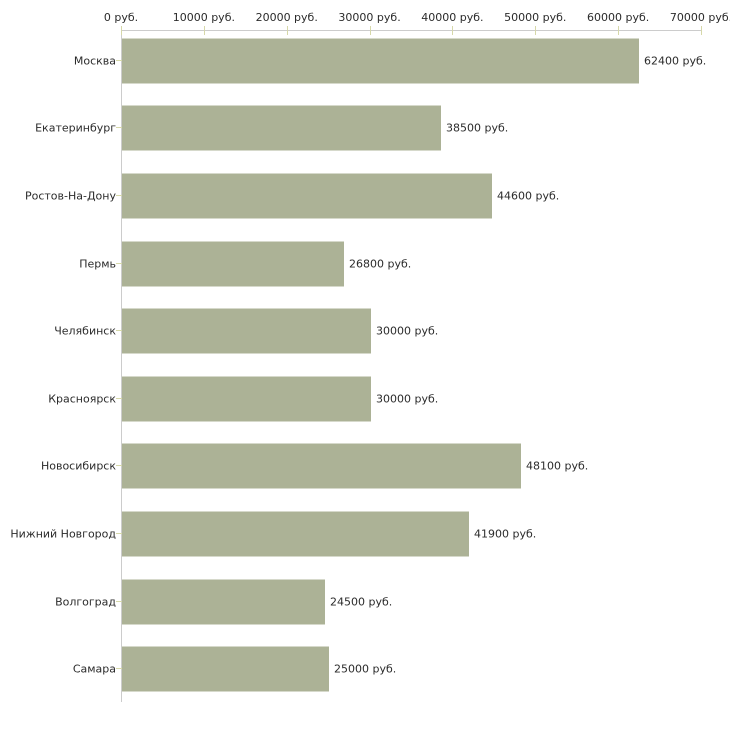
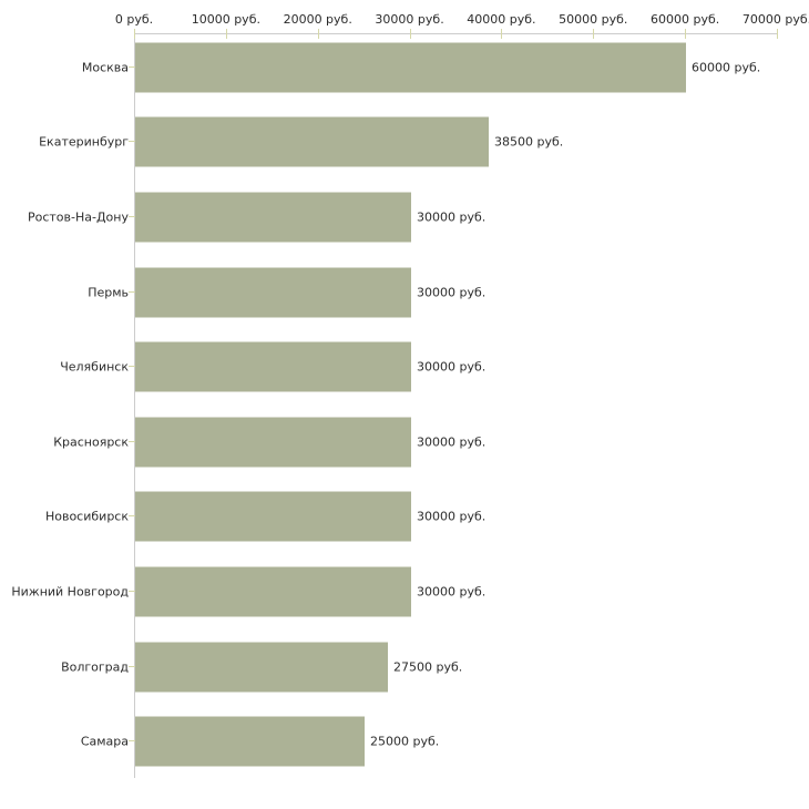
Москва: 62400 -> 60000
Ростов-На-Дону: 44600 -> 30000
Пермь: 26800 -> 30000
Новосибирск: 48100 -> 30000
Нижний Новгород: 41900 -> 30000
Волгоград: 24500 -> 27500
